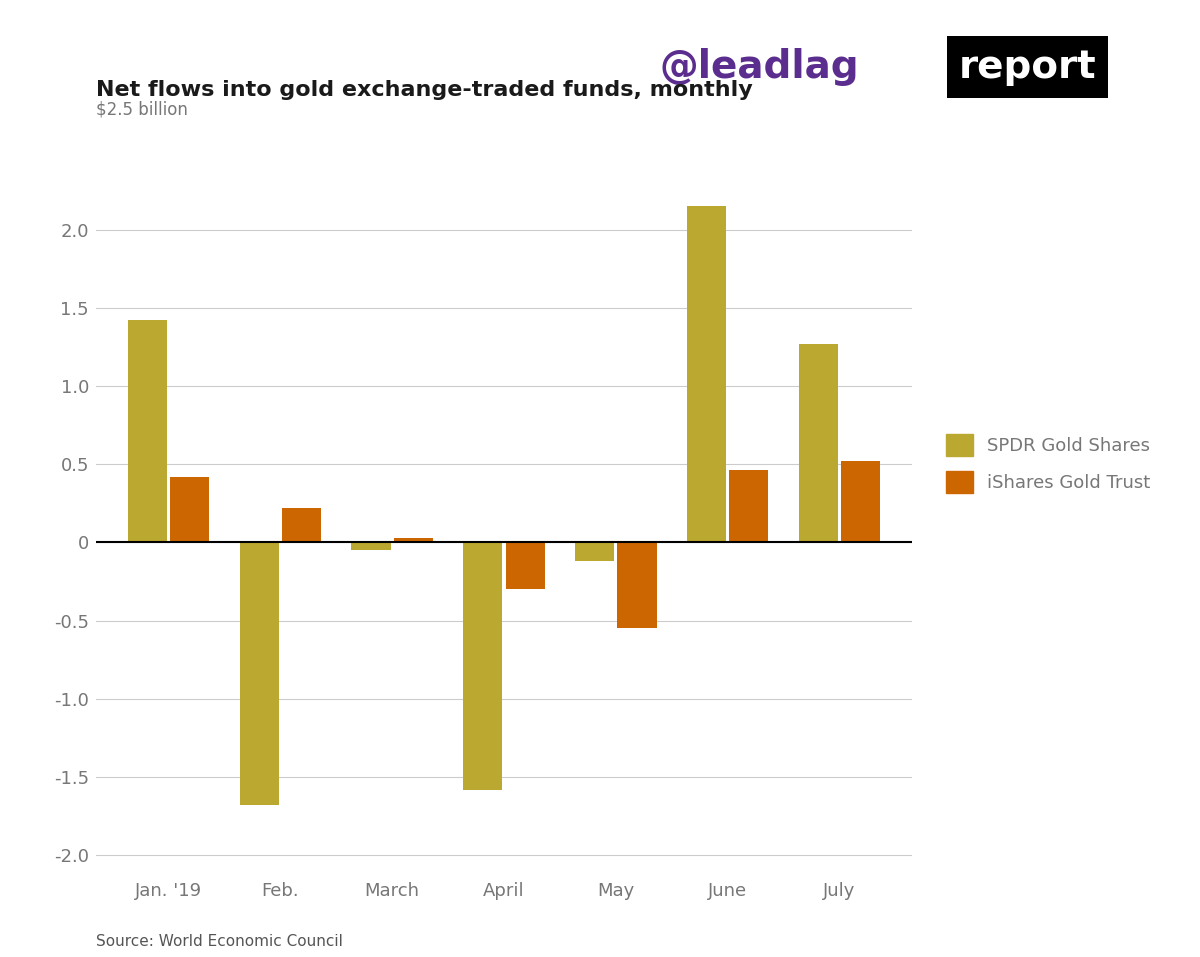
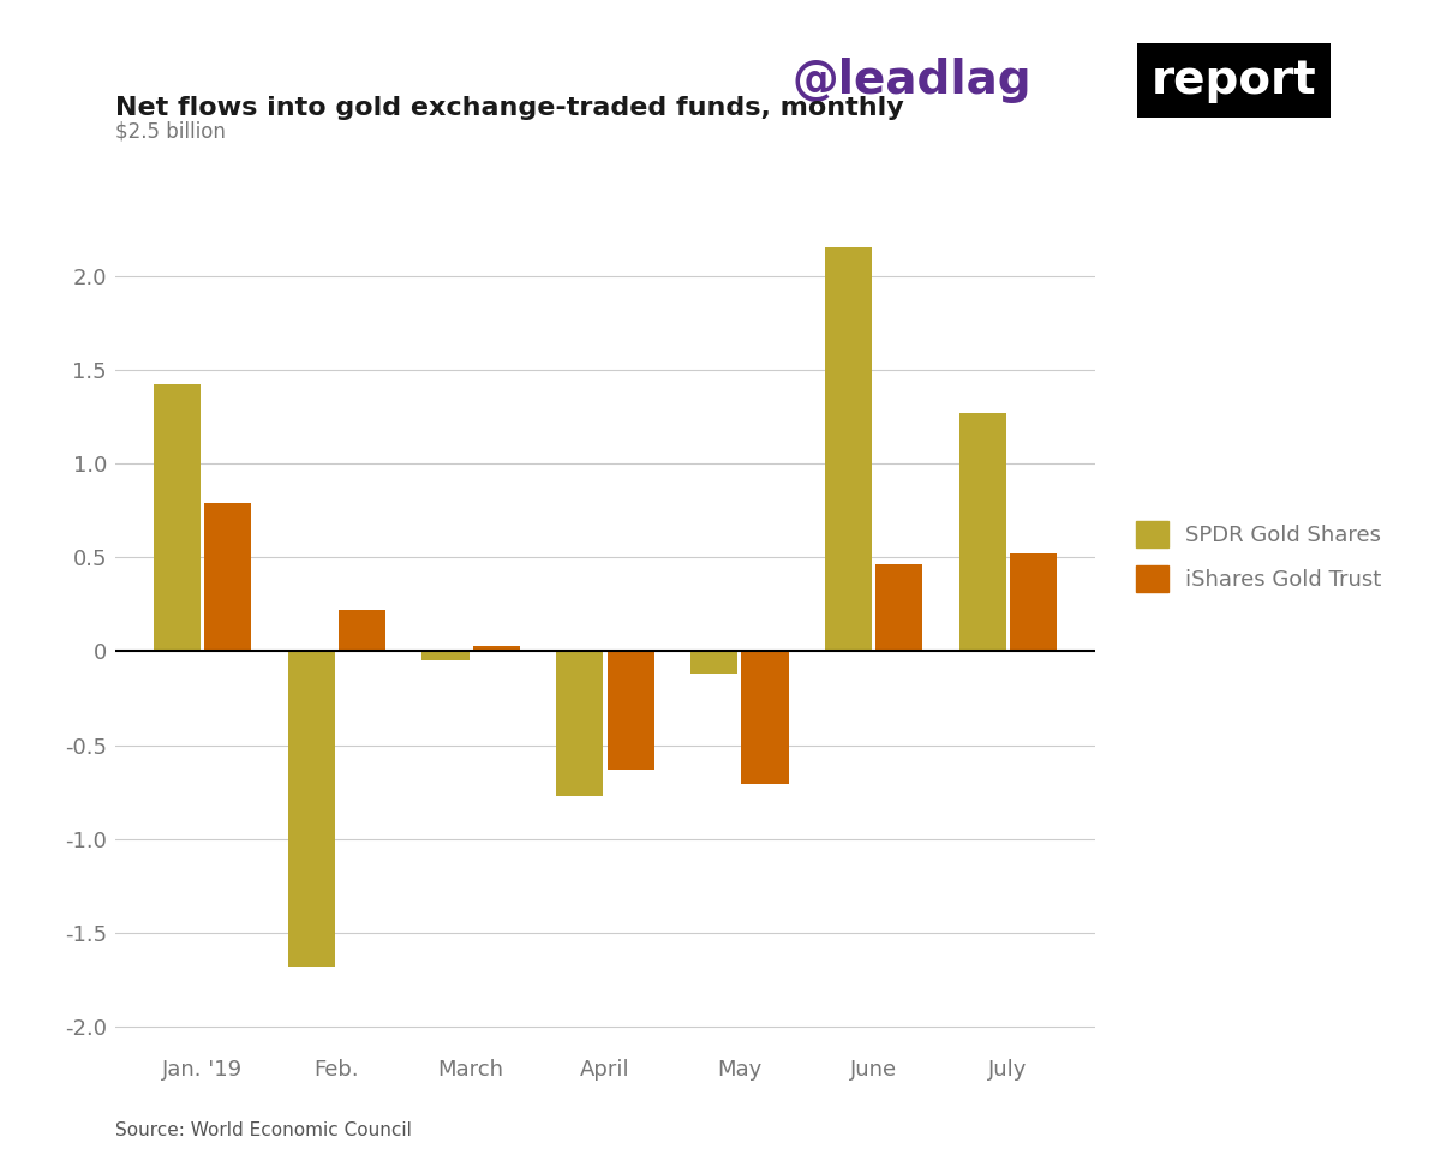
iShares Gold Trust/Jan. '19: 0.42 -> 0.79
SPDR Gold Shares/April: -1.58 -> -0.77
iShares Gold Trust/April: -0.30 -> -0.63
iShares Gold Trust/May: -0.55 -> -0.71
